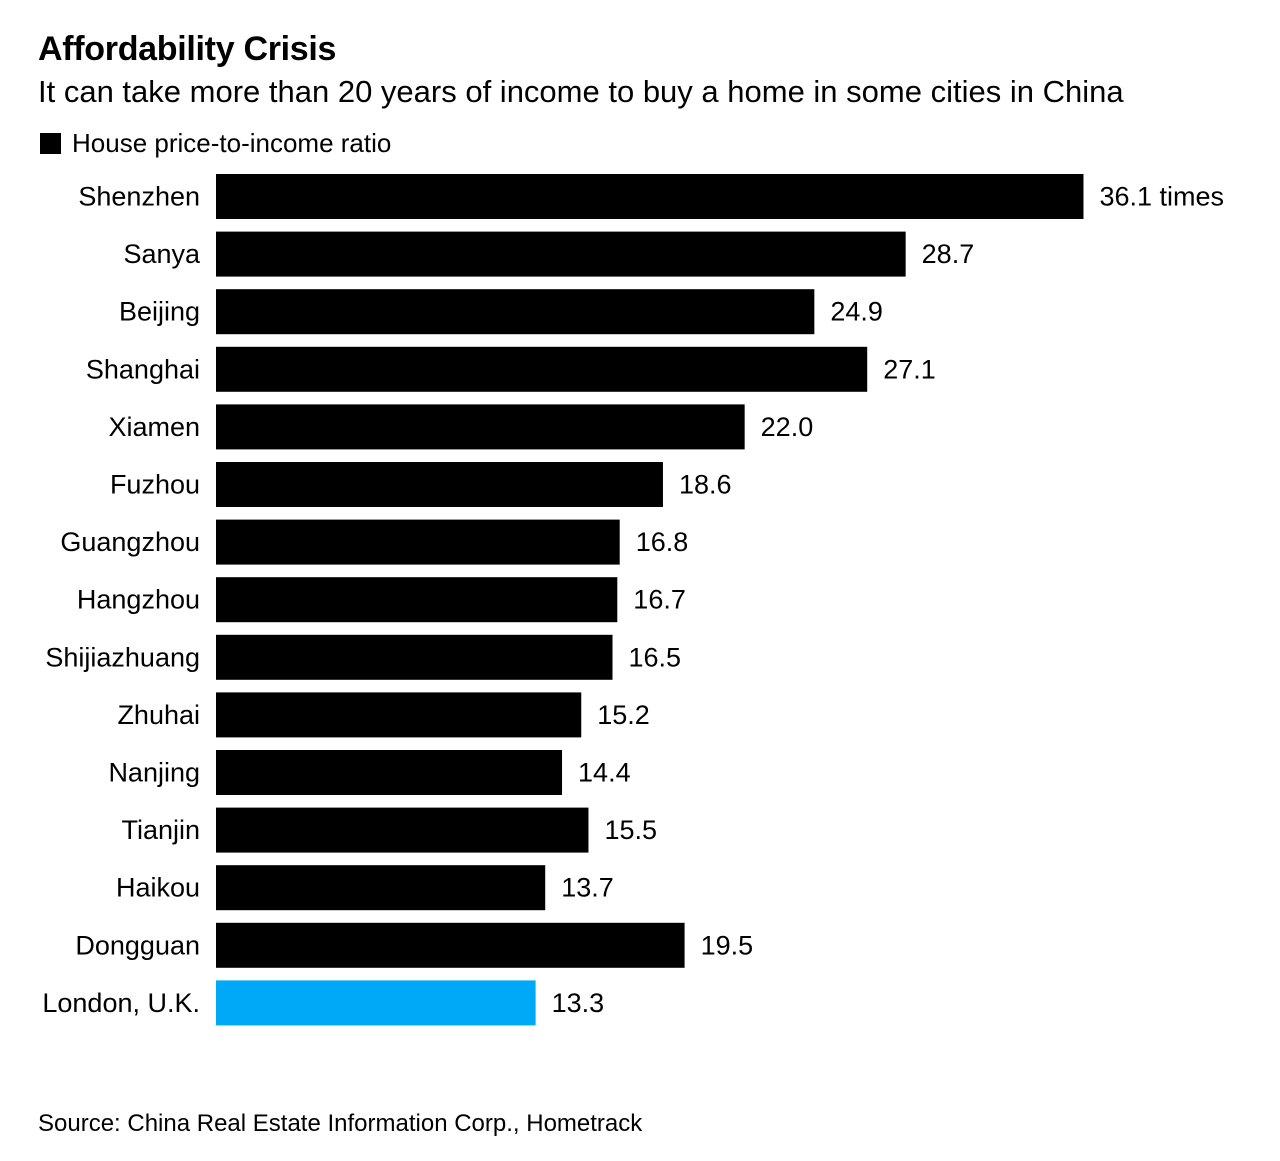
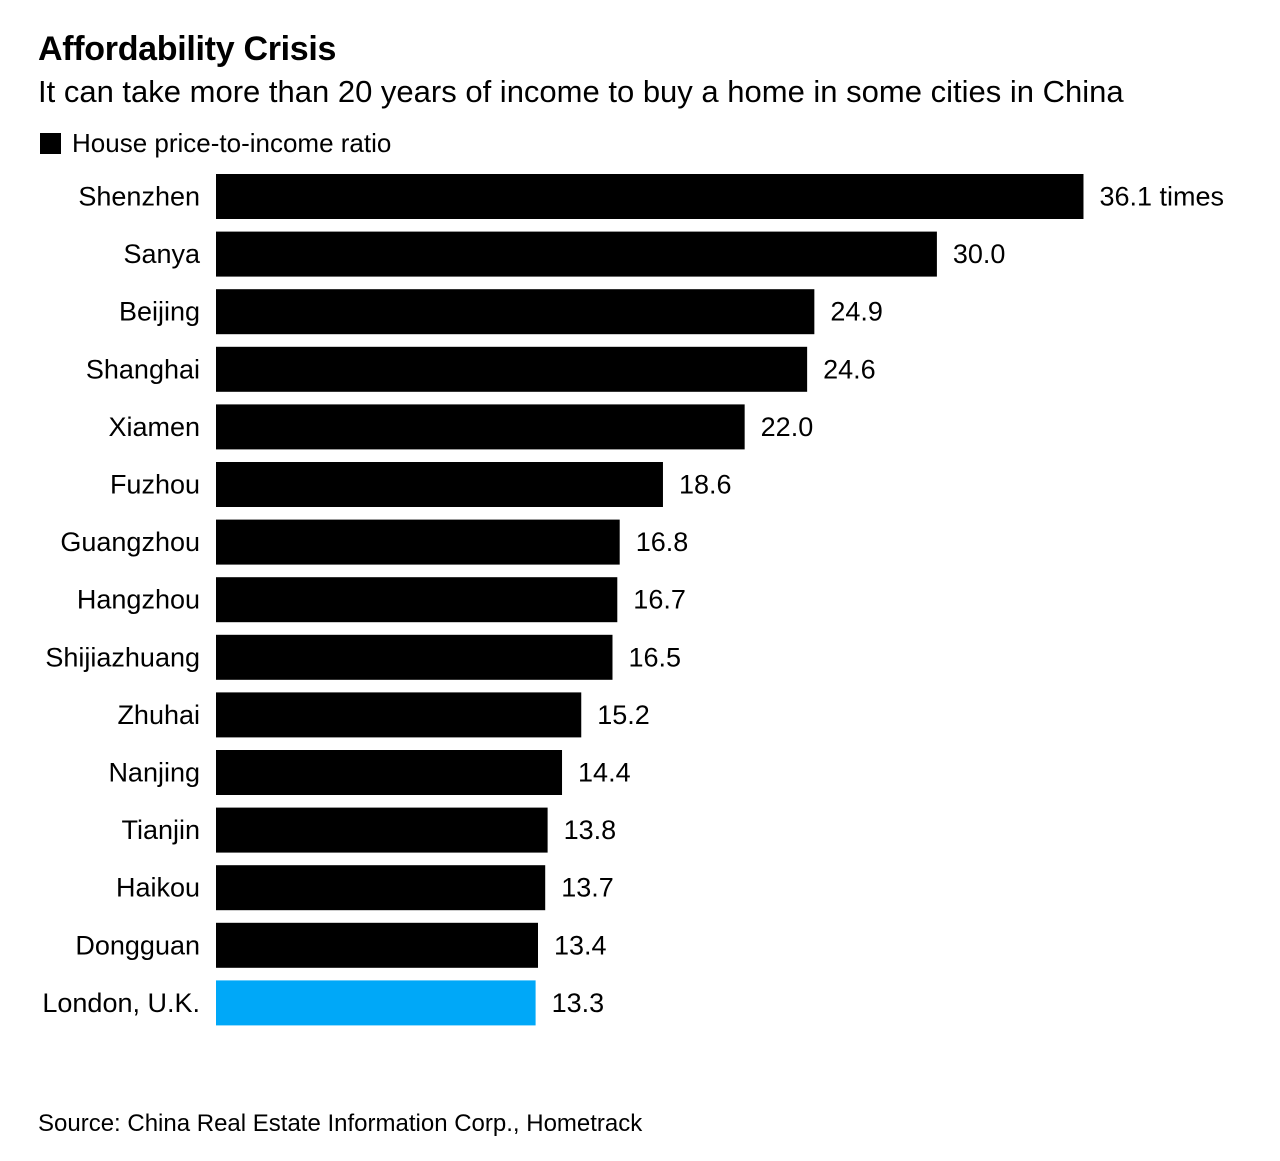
Sanya: 28.7 -> 30.0
Shanghai: 27.1 -> 24.6
Tianjin: 15.5 -> 13.8
Dongguan: 19.5 -> 13.4
